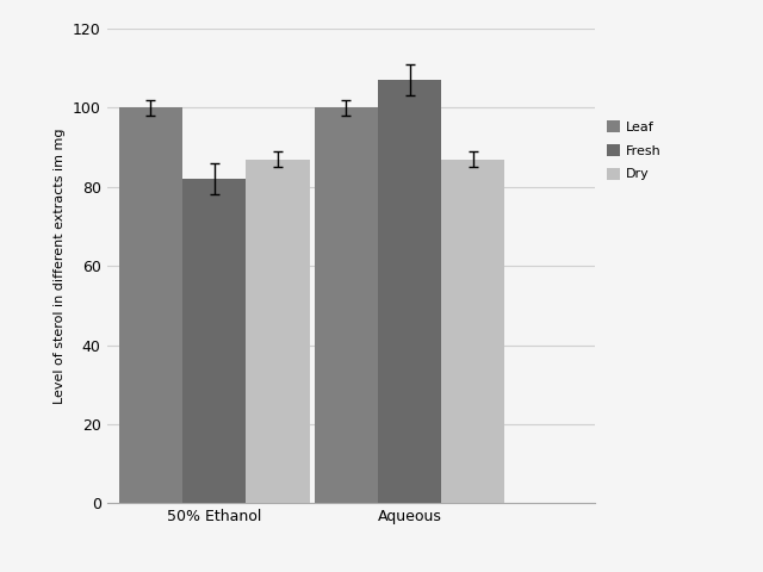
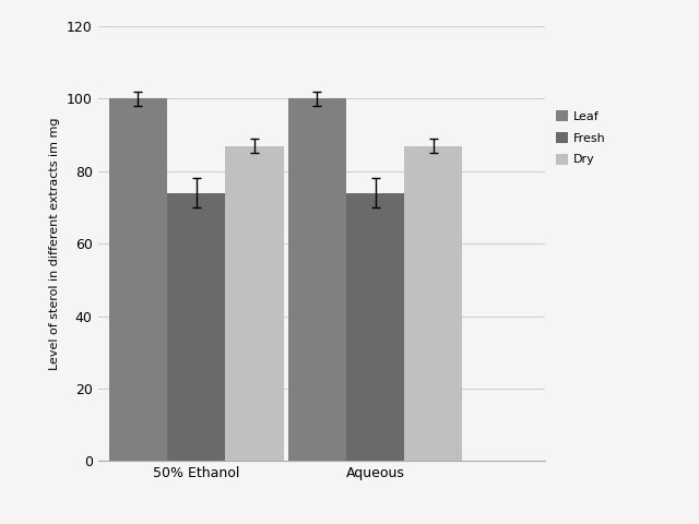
Fresh/50% Ethanol: 82 -> 74
Fresh/Aqueous: 107 -> 74
